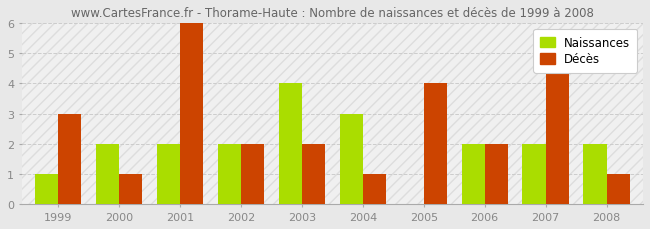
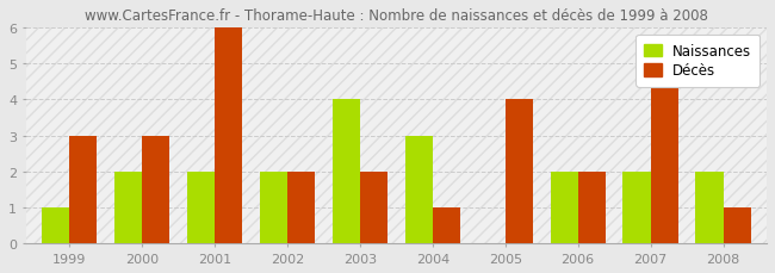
Décès/2000: 1 -> 3
